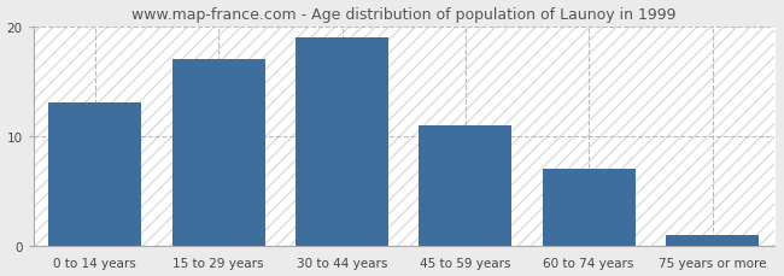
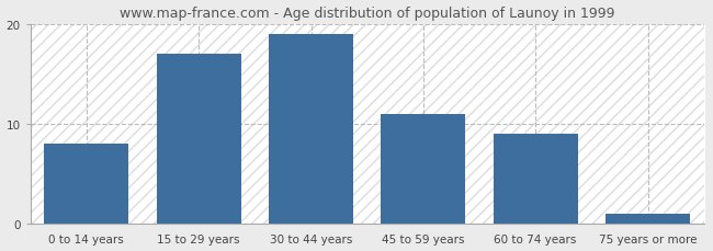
0 to 14 years: 13 -> 8
60 to 74 years: 7 -> 9
